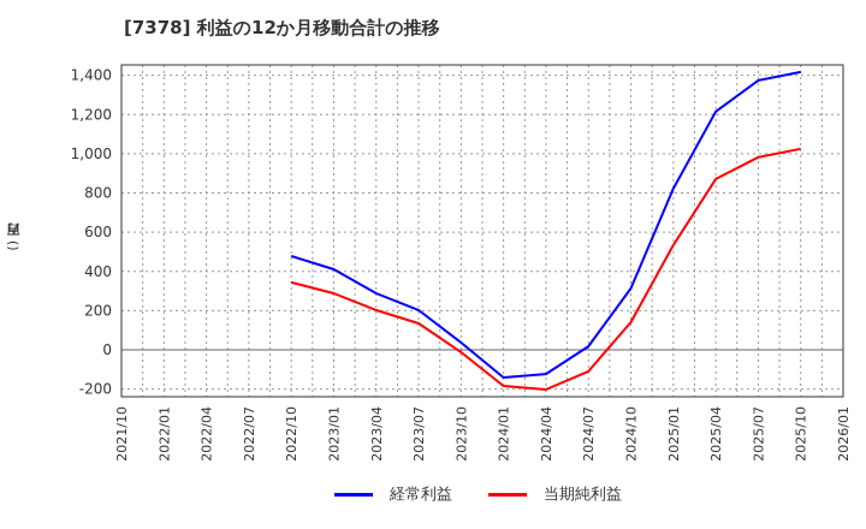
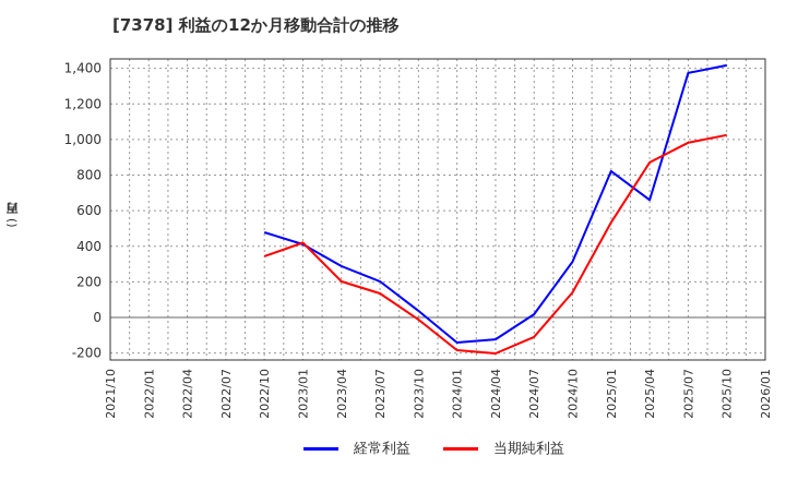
当期純利益/2023/01: 290 -> 420
経常利益/2025/04: 1220 -> 660
